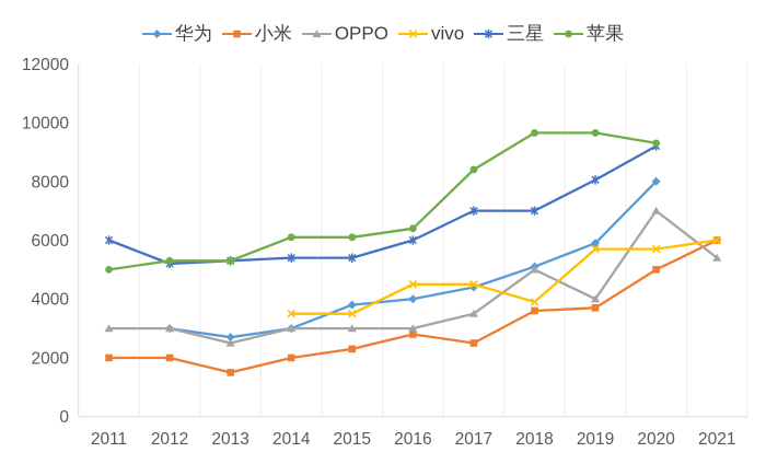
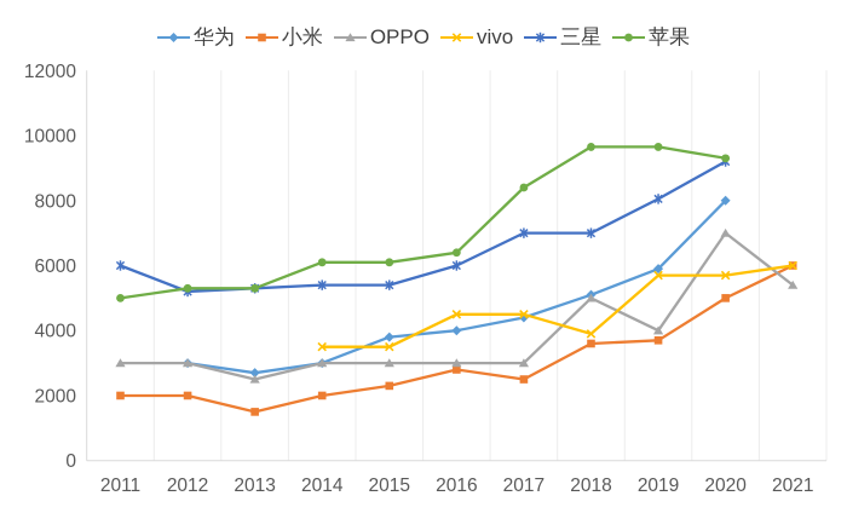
OPPO/2017: 3500 -> 3000
